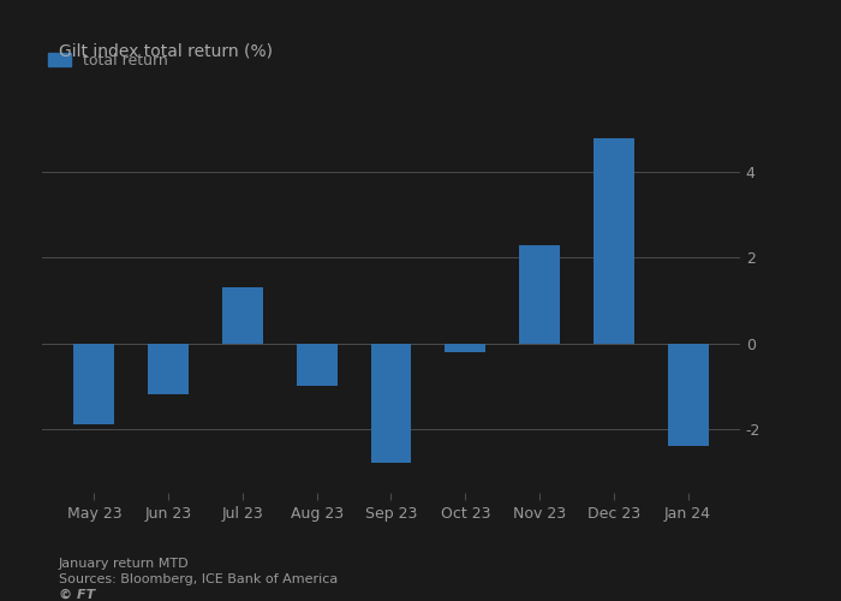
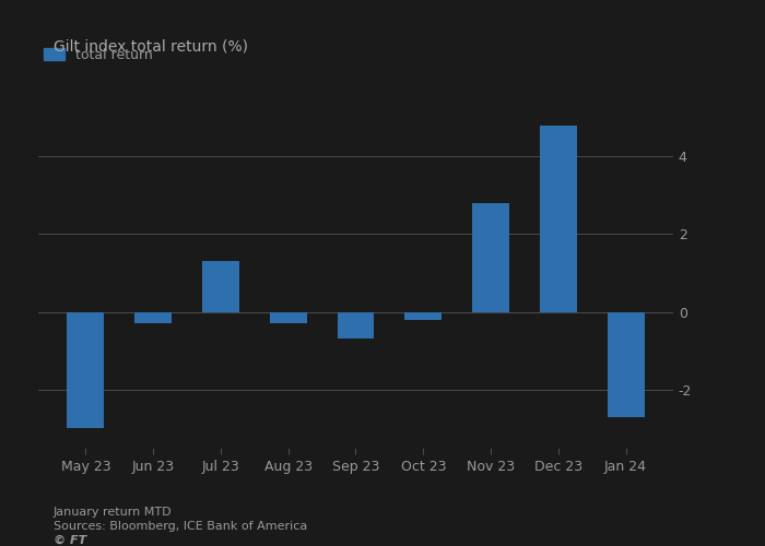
May 23: -1.9 -> -3.0
Jun 23: -1.2 -> -0.3
Aug 23: -1.0 -> -0.3
Sep 23: -2.8 -> -0.7
Nov 23: 2.3 -> 2.8
Jan 24: -2.4 -> -2.7
